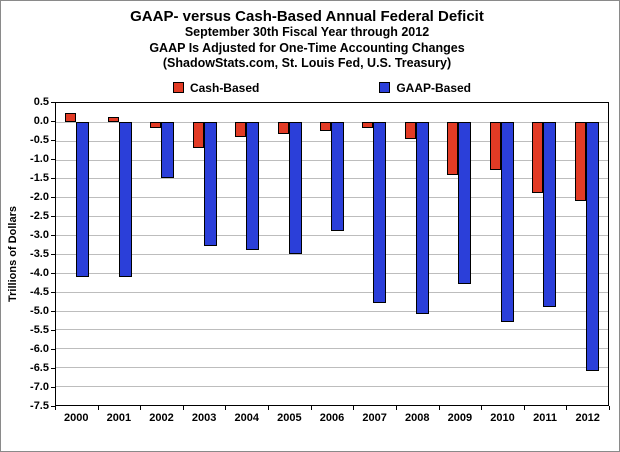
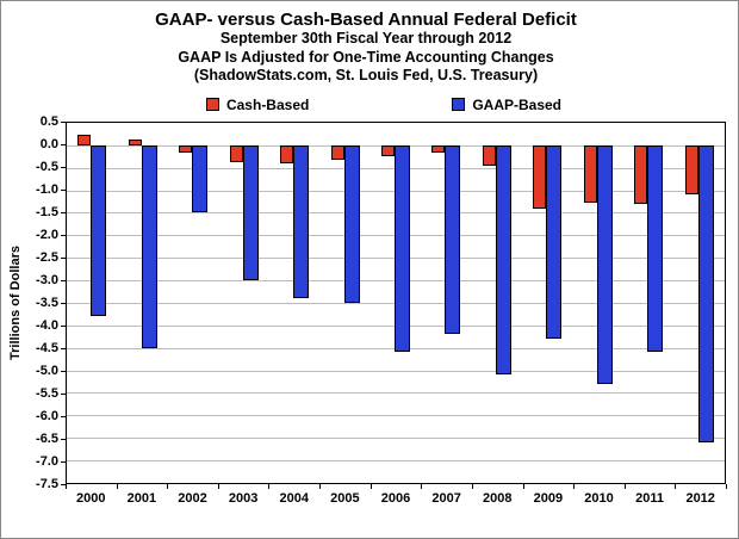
GAAP-Based/2000: -4.1 -> -3.8
GAAP-Based/2001: -4.1 -> -4.5
Cash-Based/2003: -0.7 -> -0.4
GAAP-Based/2003: -3.3 -> -3.0
GAAP-Based/2006: -2.9 -> -4.6
GAAP-Based/2007: -4.8 -> -4.2
Cash-Based/2011: -1.9 -> -1.3
GAAP-Based/2011: -4.9 -> -4.6
Cash-Based/2012: -2.1 -> -1.1
